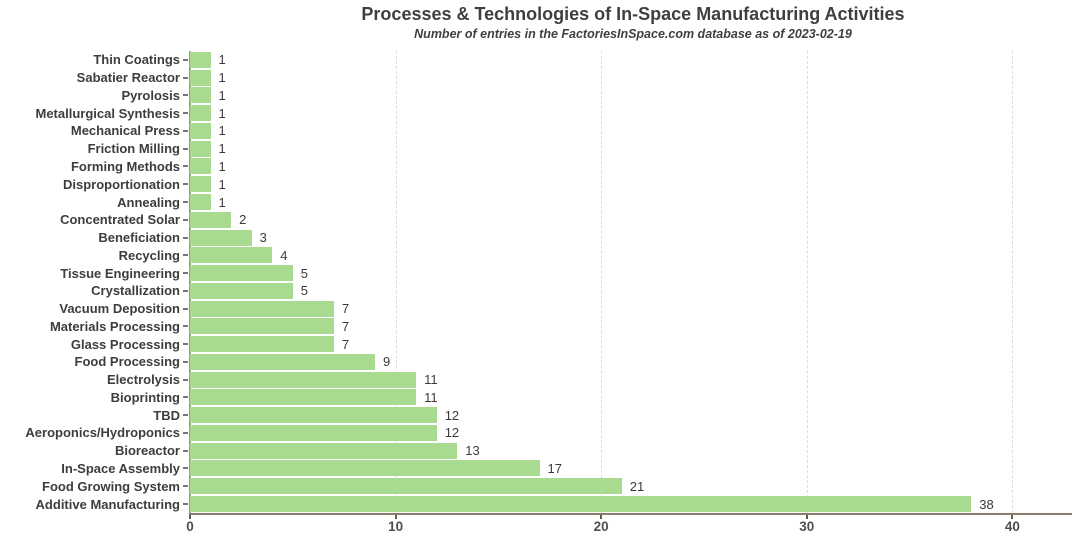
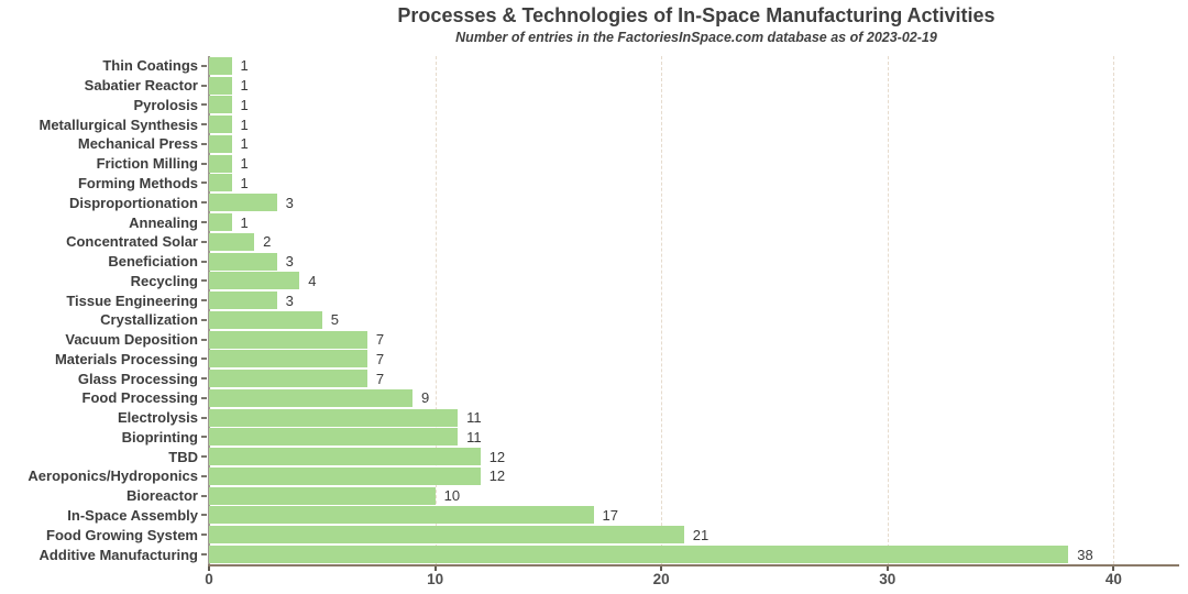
Disproportionation: 1 -> 3
Tissue Engineering: 5 -> 3
Bioreactor: 13 -> 10
